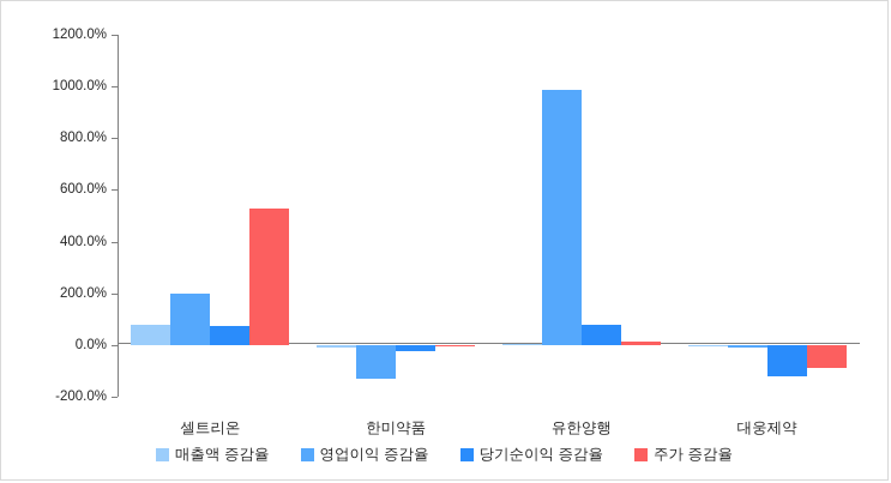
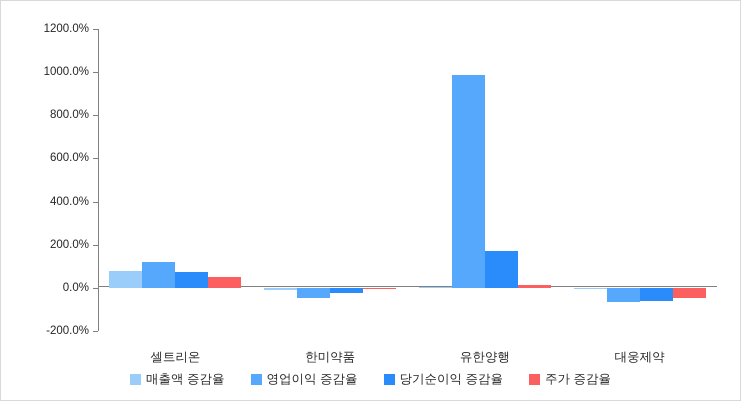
영업이익 증감율/셀트리온: 200% -> 120%
주가 증감율/셀트리온: 530% -> 50%
영업이익 증감율/한미약품: -130% -> -50%
당기순이익 증감율/유한양행: 80% -> 170%
영업이익 증감율/대웅제약: -10% -> -60%
당기순이익 증감율/대웅제약: -120% -> -60%
주가 증감율/대웅제약: -90% -> -40%
